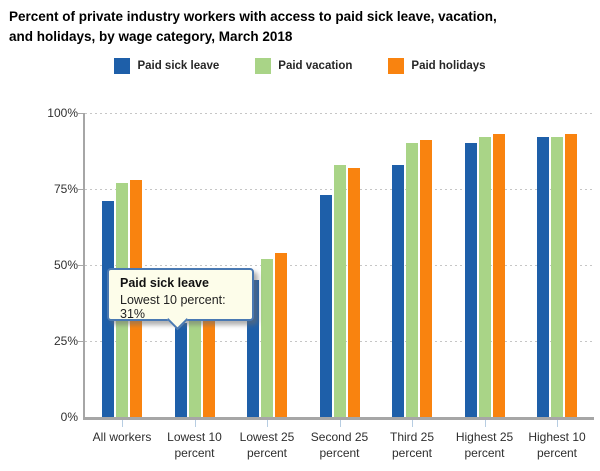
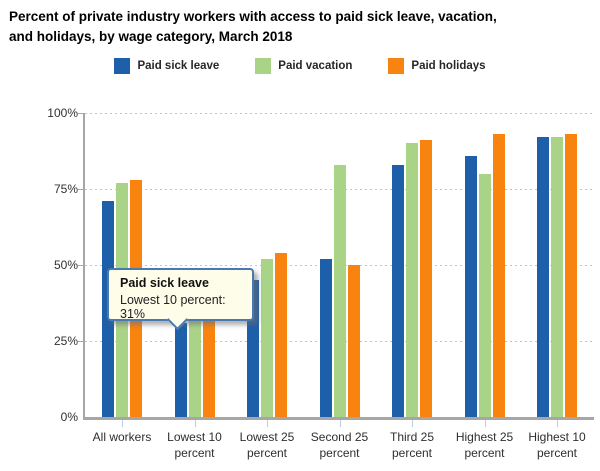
Paid sick leave/Second 25 percent: 73% -> 52%
Paid holidays/Second 25 percent: 82% -> 50%
Paid sick leave/Highest 25 percent: 90% -> 86%
Paid vacation/Highest 25 percent: 92% -> 80%
